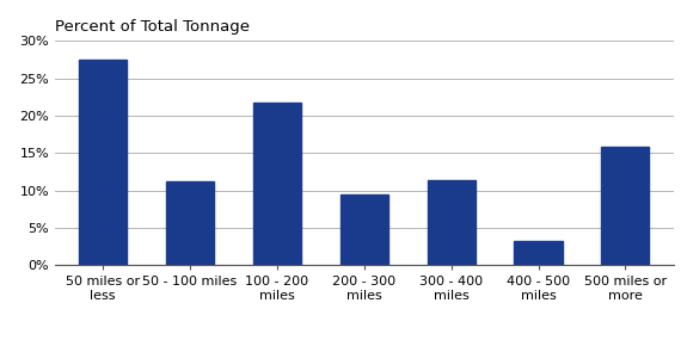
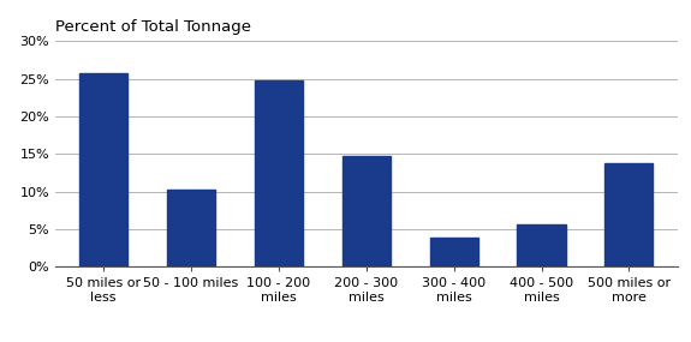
50 miles or less: 27.5% -> 25.8%
50 - 100 miles: 11.2% -> 10.2%
100 - 200 miles: 21.7% -> 24.8%
200 - 300 miles: 9.4% -> 14.8%
300 - 400 miles: 11.4% -> 3.8%
400 - 500 miles: 3.3% -> 5.6%
500 miles or more: 15.9% -> 13.8%
